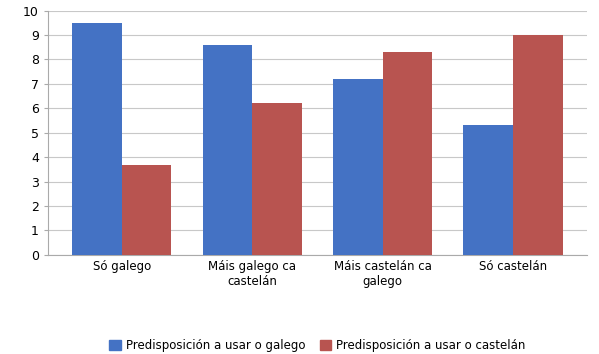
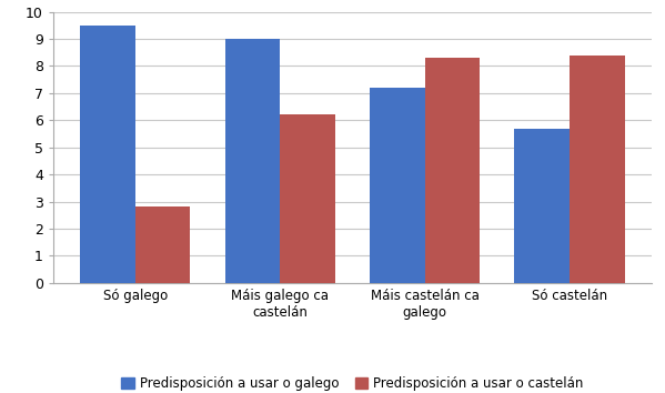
Predisposición a usar o castelán/Só galego: 3.7 -> 2.8
Predisposición a usar o galego/Máis galego ca castelán: 8.6 -> 9.0
Predisposición a usar o galego/Só castelán: 5.3 -> 5.7
Predisposición a usar o castelán/Só castelán: 9.0 -> 8.4
